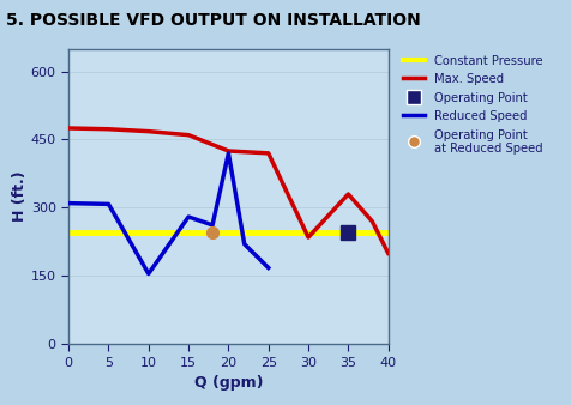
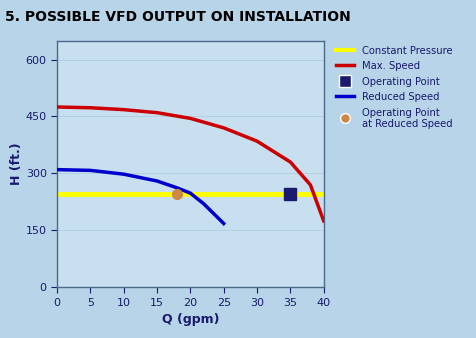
Reduced Speed/10: 155 -> 298
Max. Speed/20: 425 -> 445
Reduced Speed/20: 420 -> 248
Max. Speed/30: 235 -> 385
Max. Speed/40: 200 -> 175
